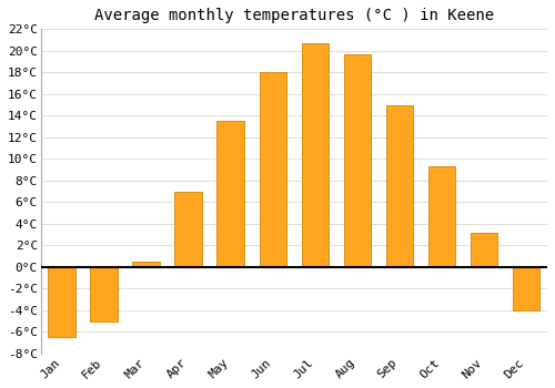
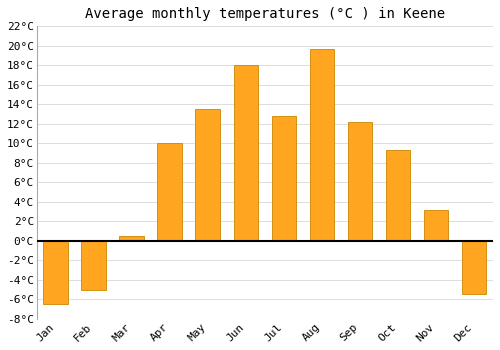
Apr: 7.0°C -> 10.0°C
Jul: 20.7°C -> 12.8°C
Sep: 15.0°C -> 12.2°C
Dec: -4.0°C -> -5.4°C
